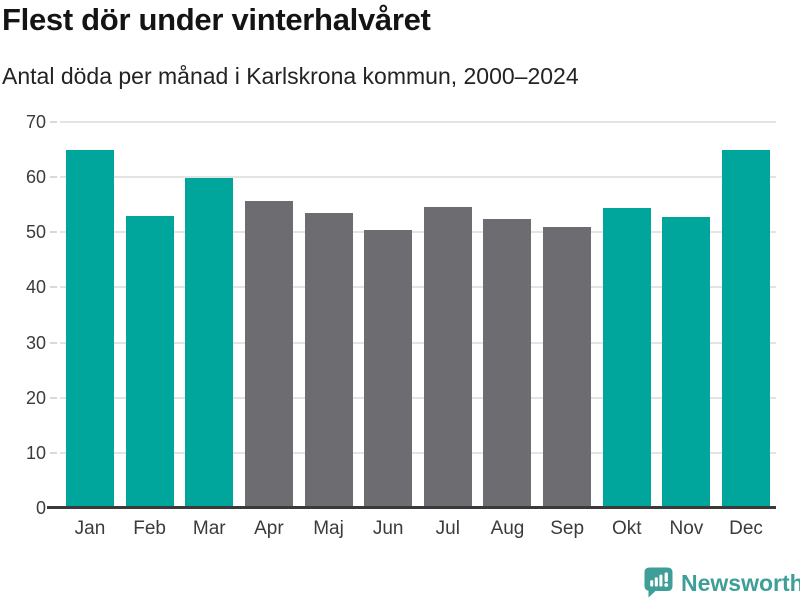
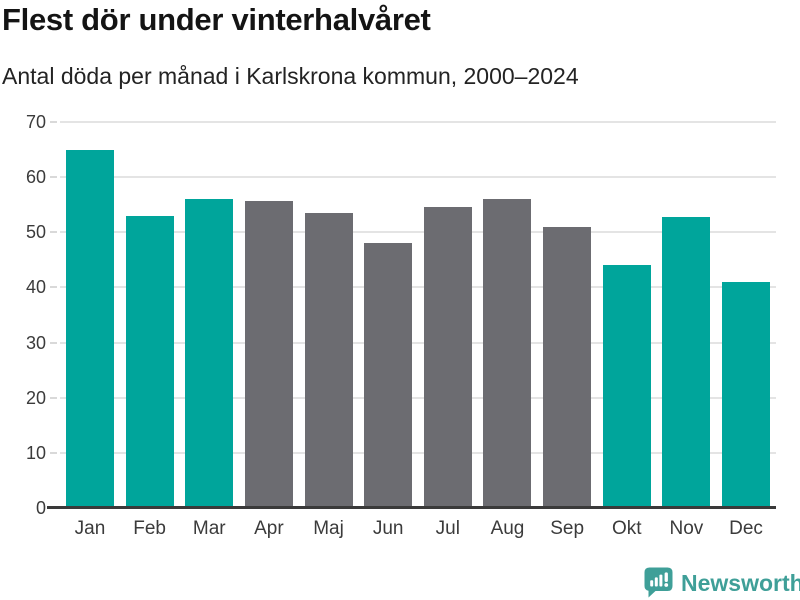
Mar: 60 -> 56
Jun: 50 -> 48
Aug: 52 -> 56
Okt: 54 -> 44
Dec: 65 -> 41
